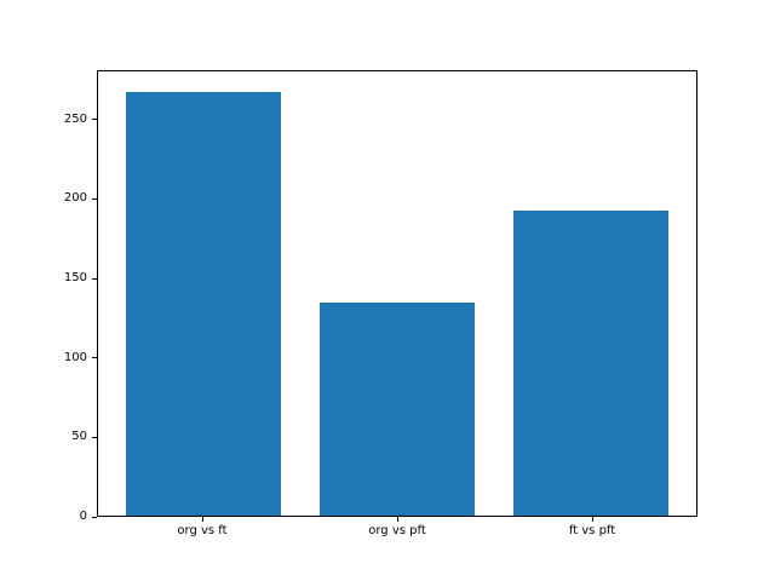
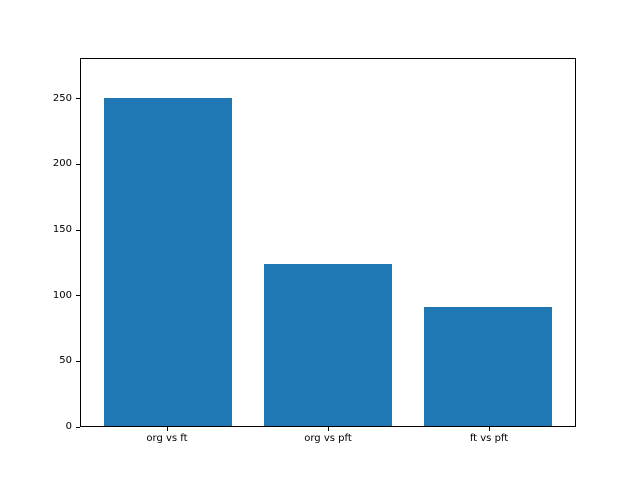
org vs ft: 268 -> 251
org vs pft: 135 -> 124
ft vs pft: 193 -> 91
